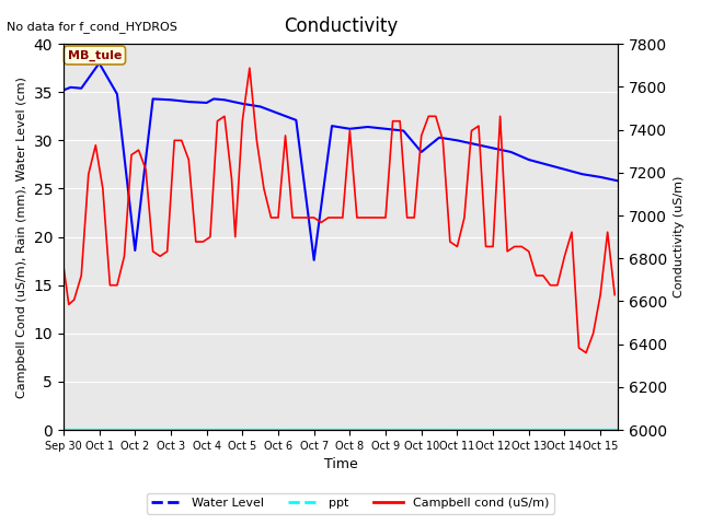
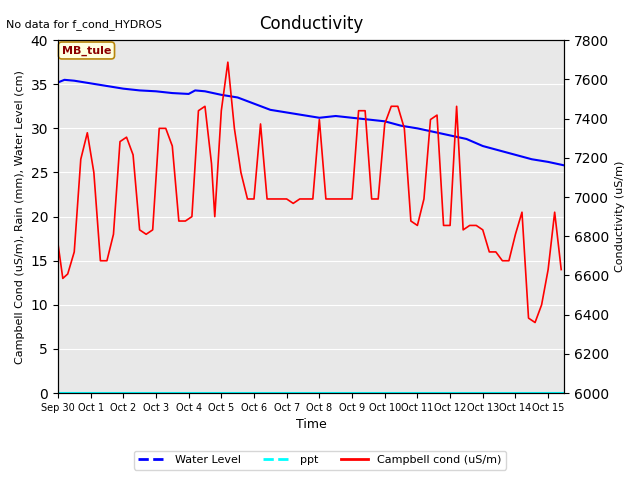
Water Level/Oct 1: 38.0 -> 35.1
Water Level/Oct 2: 18.6 -> 34.5
Water Level/Oct 7: 17.6 -> 31.8
Water Level/Oct 10: 28.8 -> 30.8
